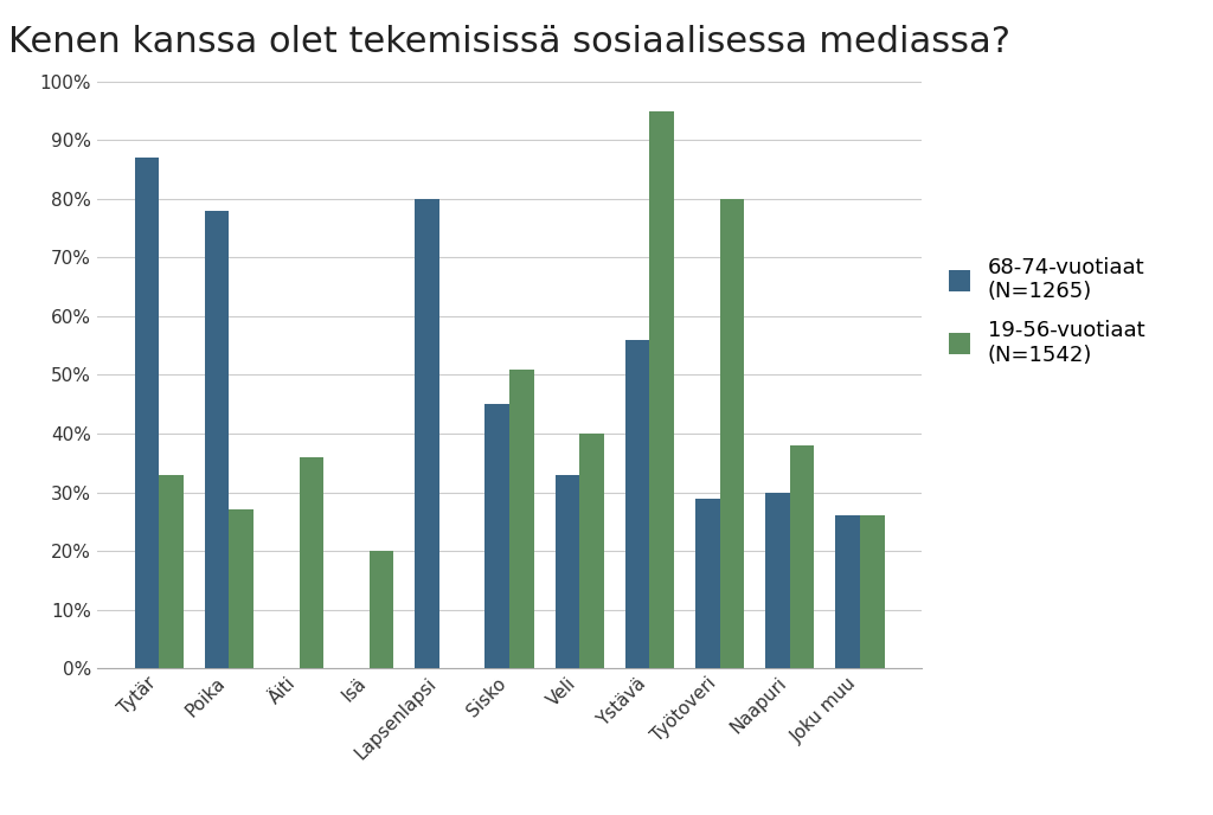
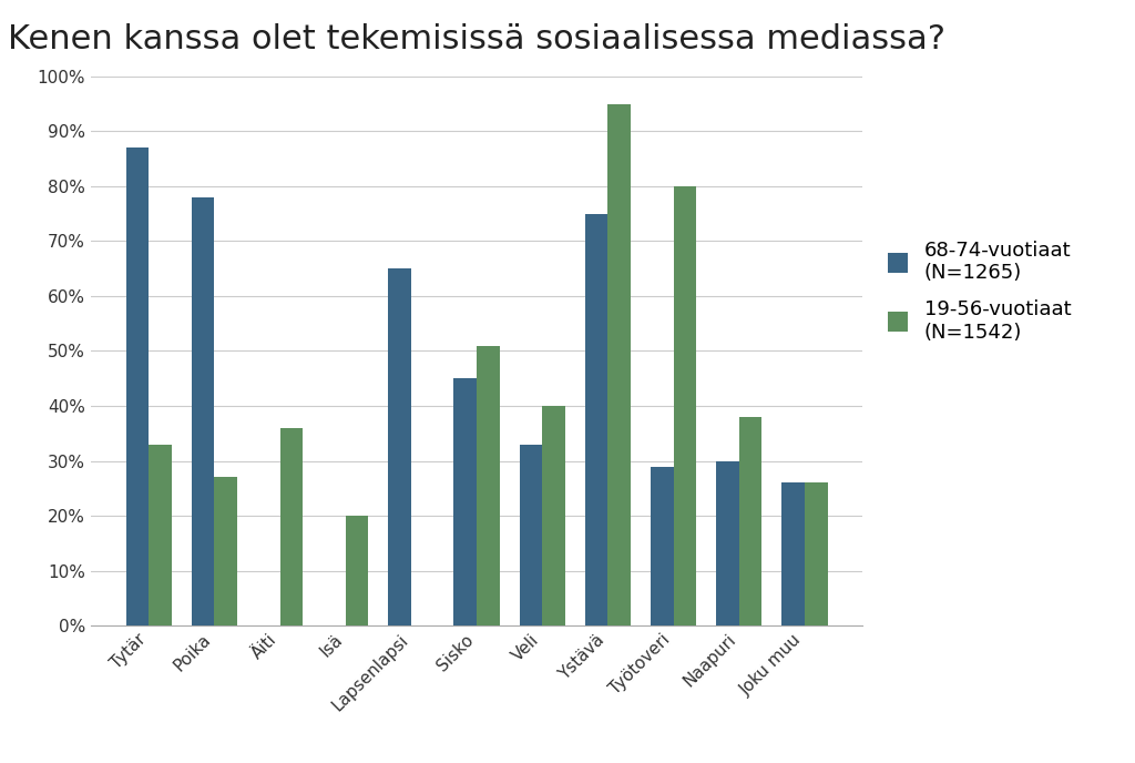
68-74-vuotiaat (N=1265)/Lapsenlapsi: 80% -> 65%
68-74-vuotiaat (N=1265)/Ystävä: 56% -> 75%
